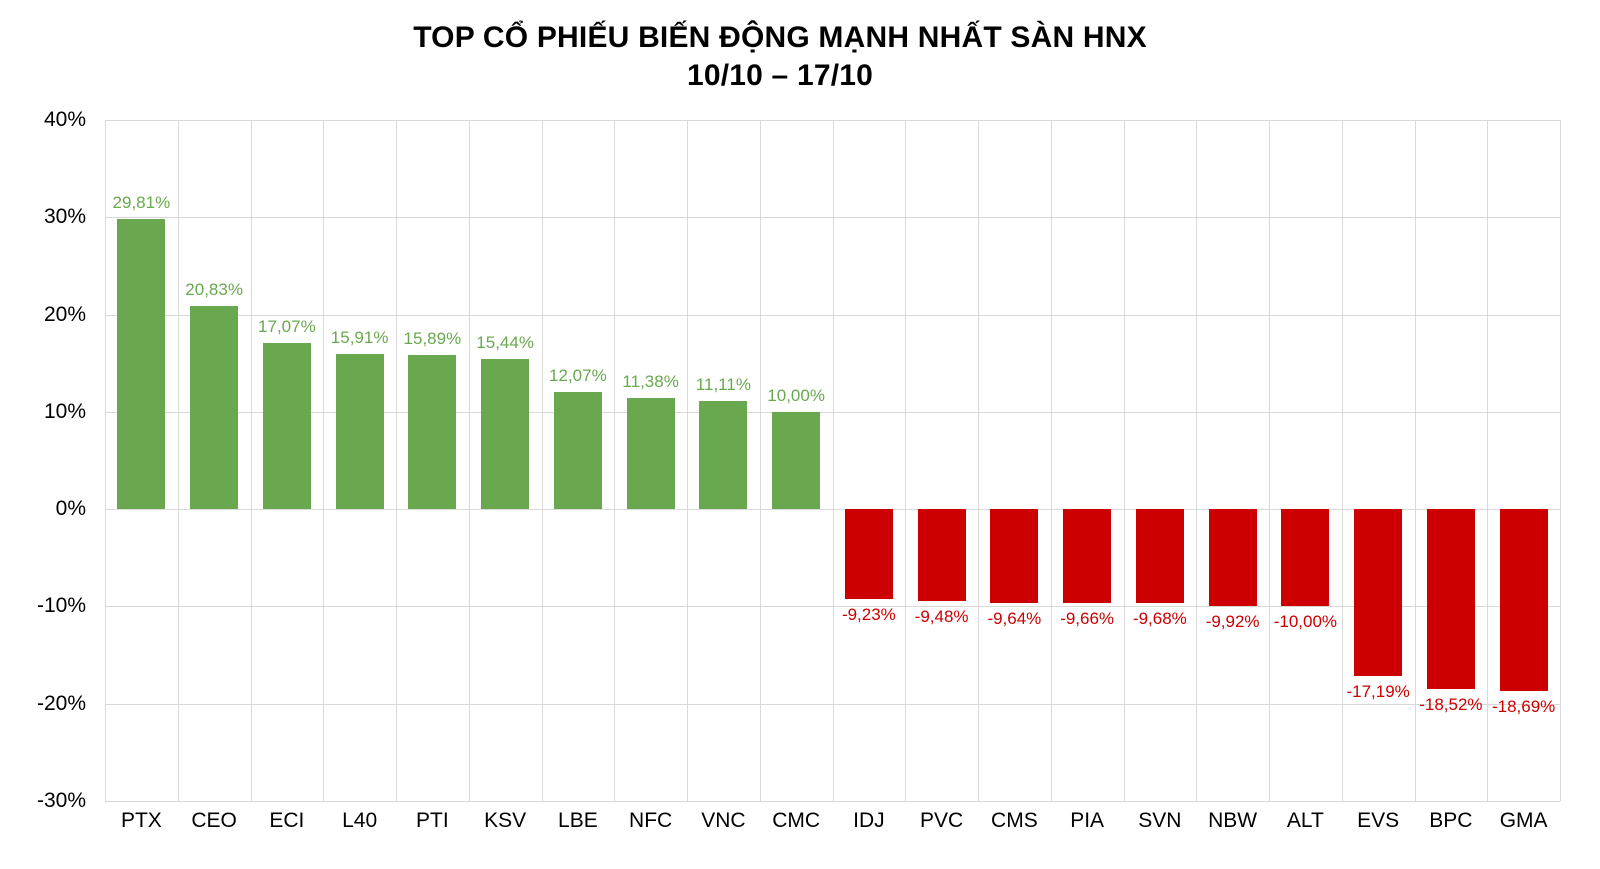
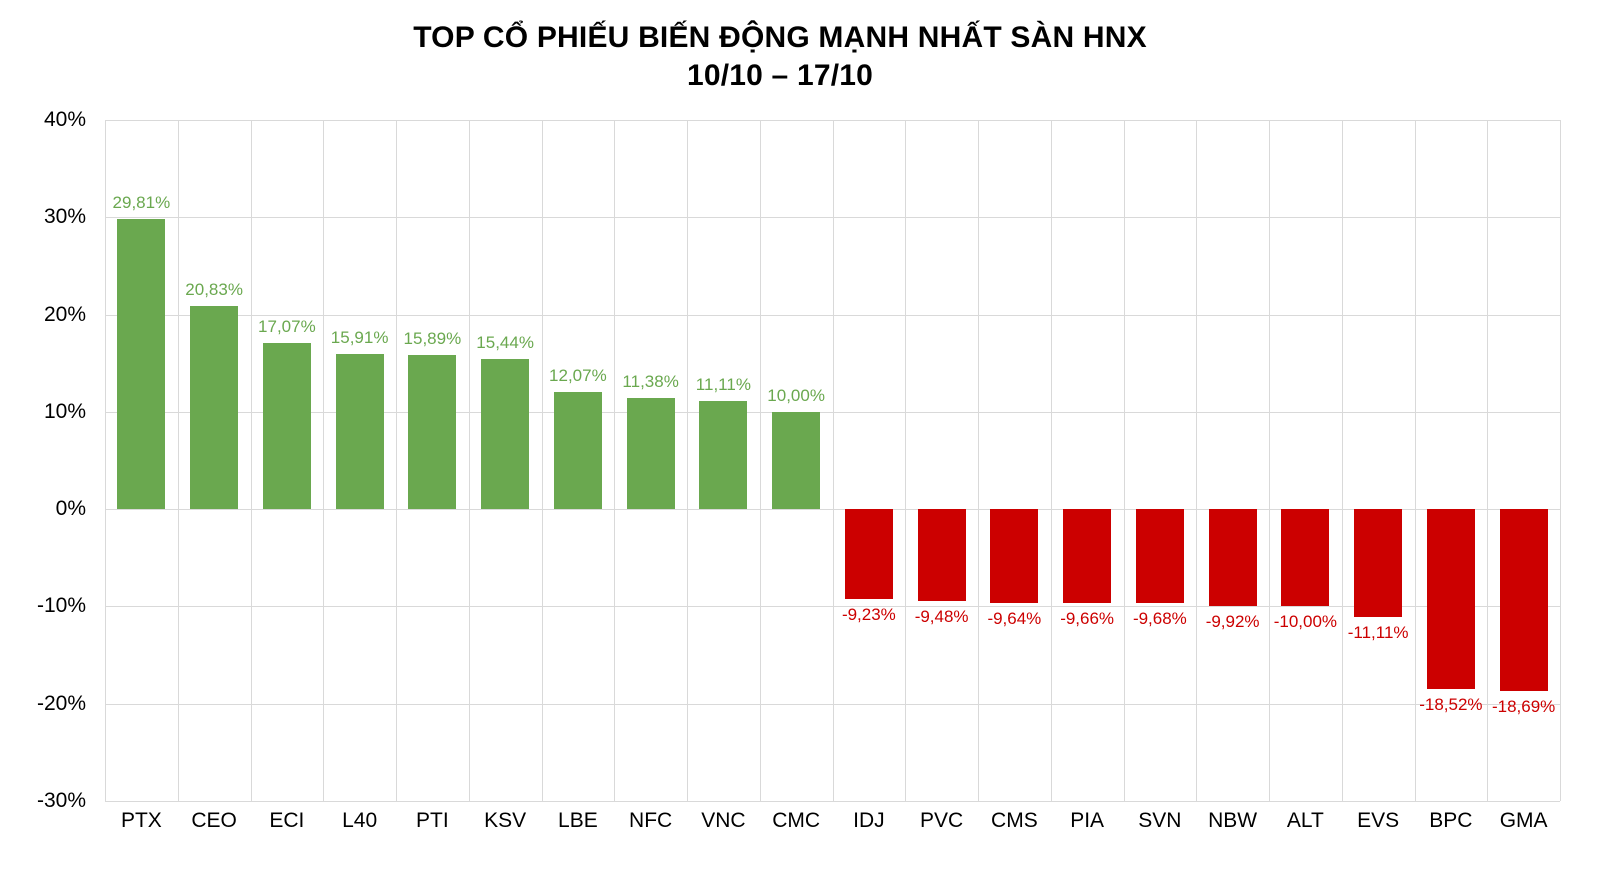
EVS: -17,19% -> -11,11%
